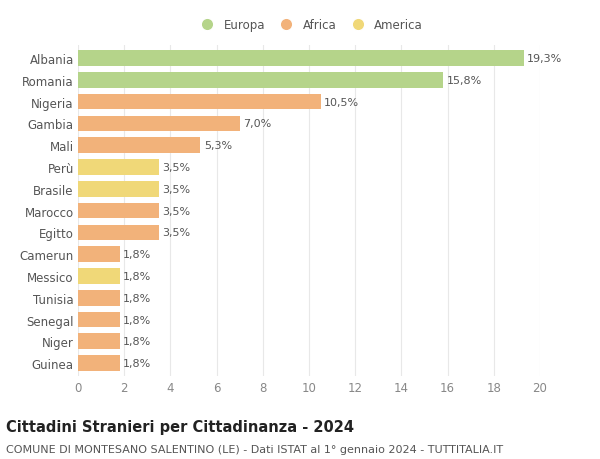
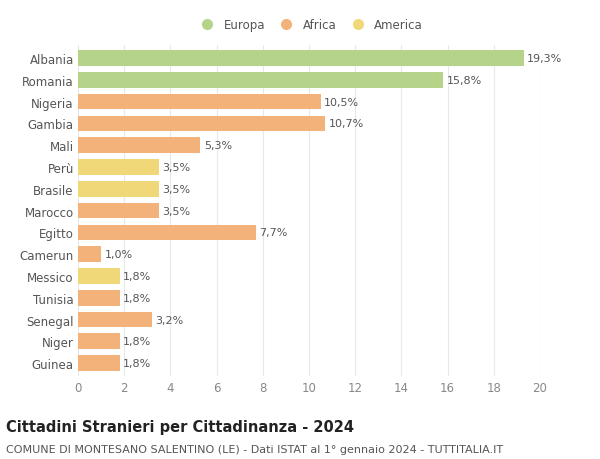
Gambia: 7,0% -> 10,7%
Egitto: 3,5% -> 7,7%
Camerun: 1,8% -> 1,0%
Senegal: 1,8% -> 3,2%
